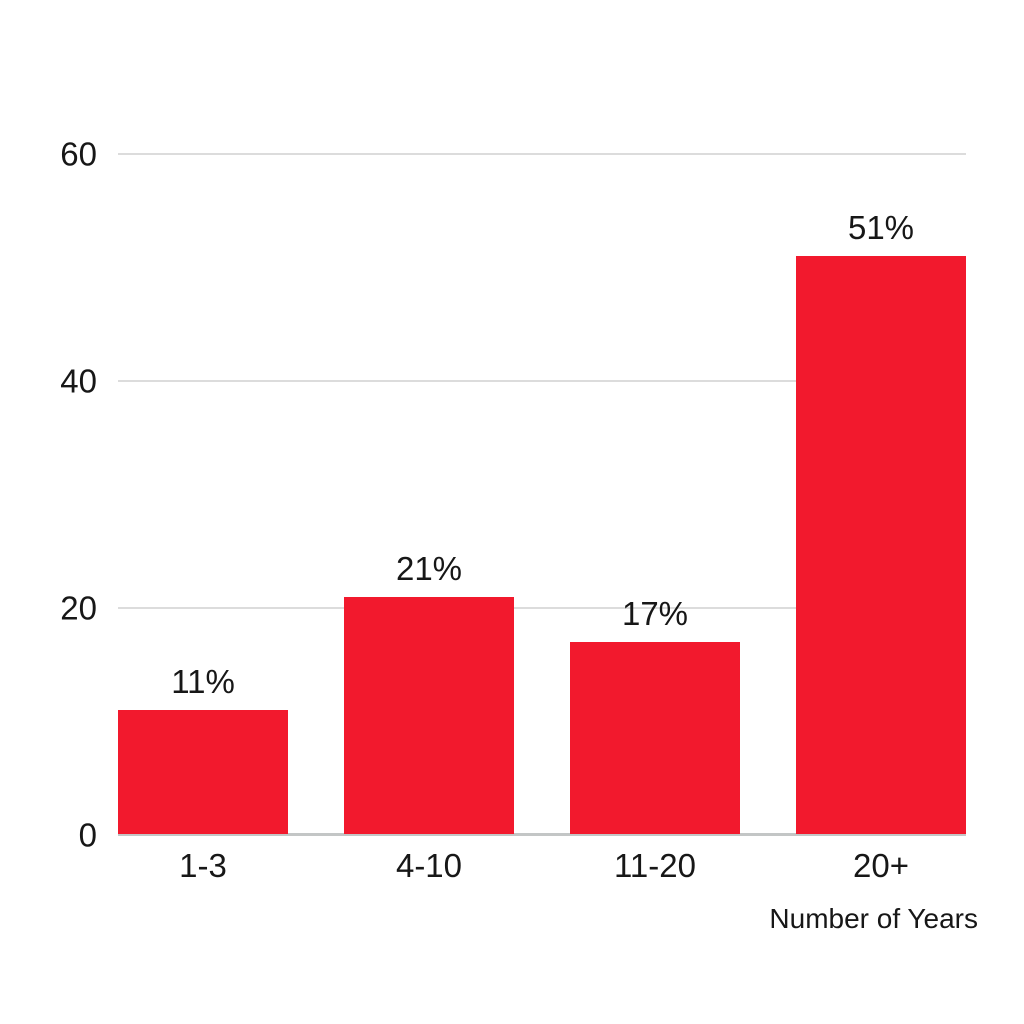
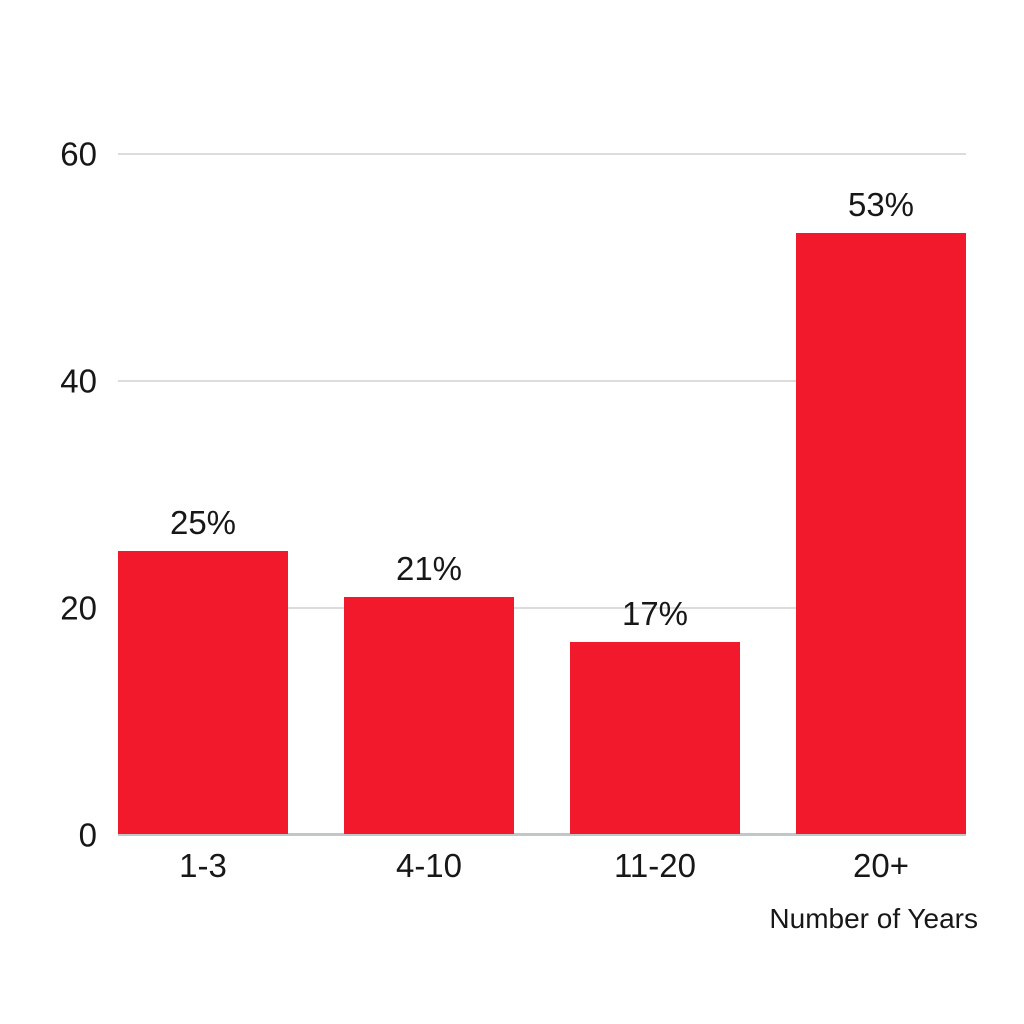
1-3: 11% -> 25%
20+: 51% -> 53%
